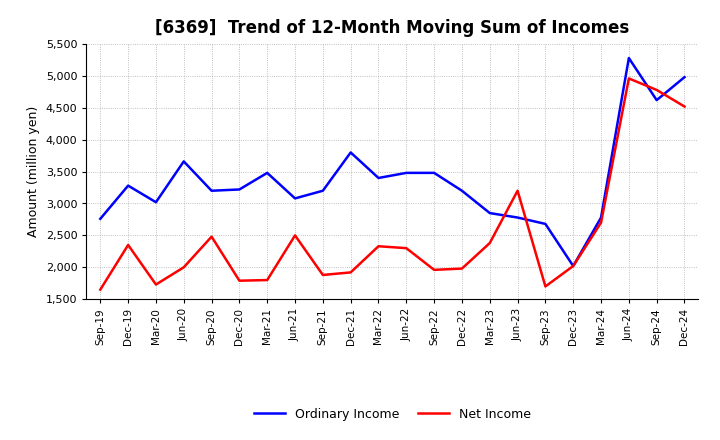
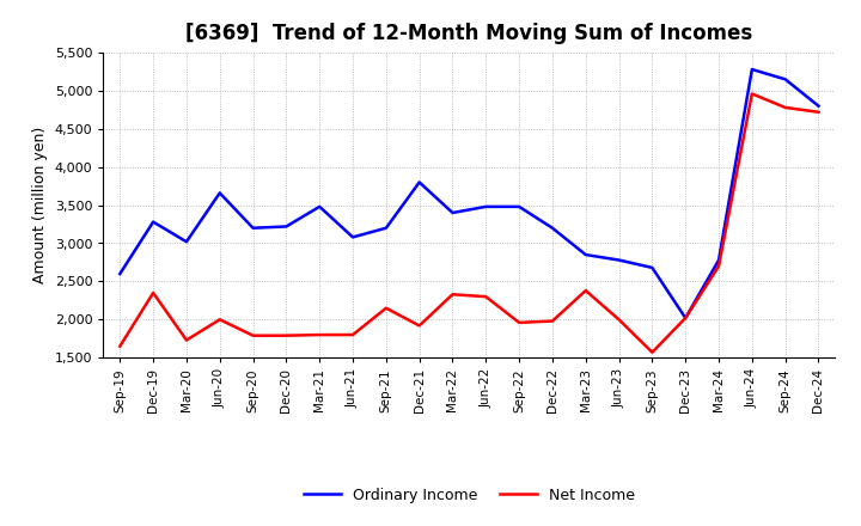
Ordinary Income/Sep-19: 2,760 -> 2,600
Net Income/Sep-20: 2,480 -> 1,790
Net Income/Jun-21: 2,500 -> 1,800
Net Income/Sep-21: 1,880 -> 2,150
Net Income/Jun-23: 3,200 -> 2,000
Net Income/Sep-23: 1,700 -> 1,570
Ordinary Income/Sep-24: 4,620 -> 5,150
Ordinary Income/Dec-24: 4,980 -> 4,800
Net Income/Dec-24: 4,520 -> 4,720
